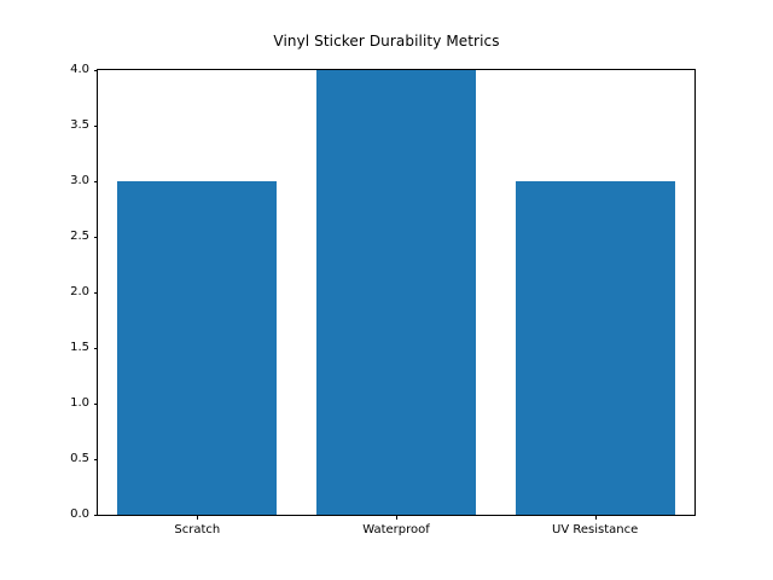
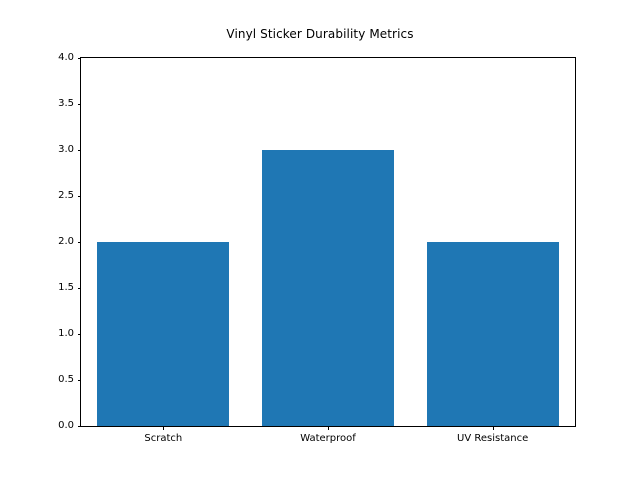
Scratch: 3 -> 2
Waterproof: 4 -> 3
UV Resistance: 3 -> 2
